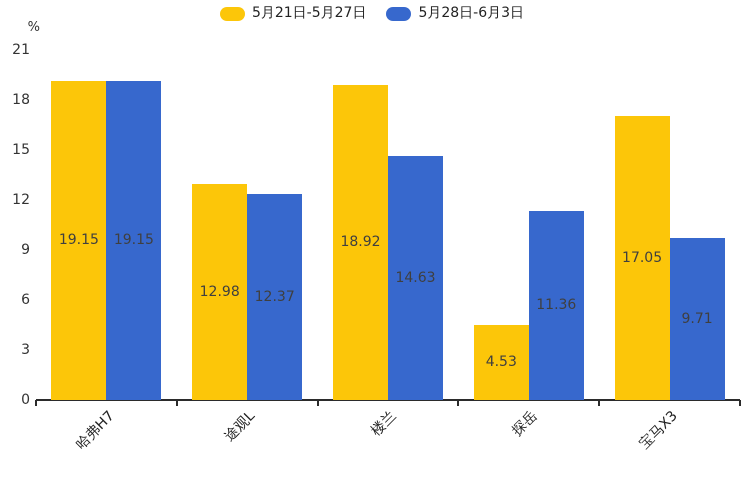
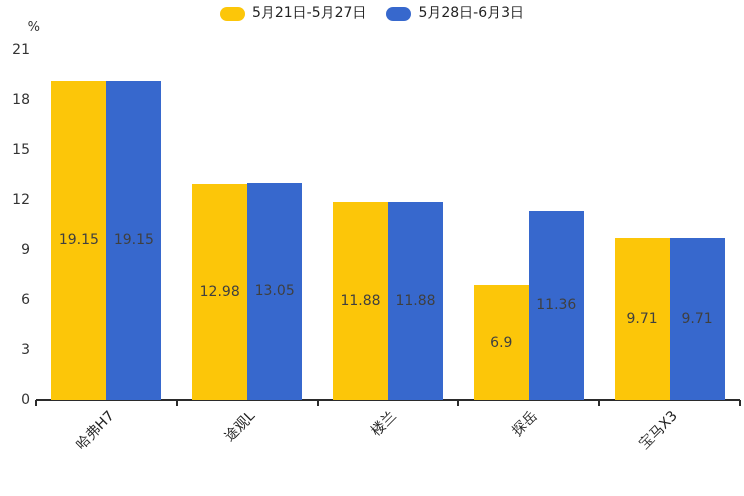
5月28日-6月3日/途观L: 12.37 -> 13.05
5月21日-5月27日/楼兰: 18.92 -> 11.88
5月28日-6月3日/楼兰: 14.63 -> 11.88
5月21日-5月27日/探岳: 4.53 -> 6.9
5月21日-5月27日/宝马X3: 17.05 -> 9.71
